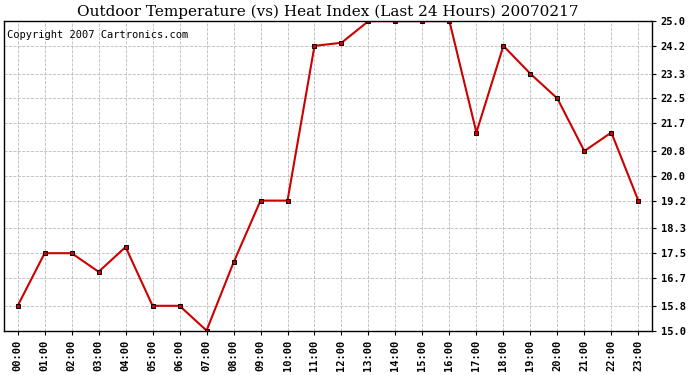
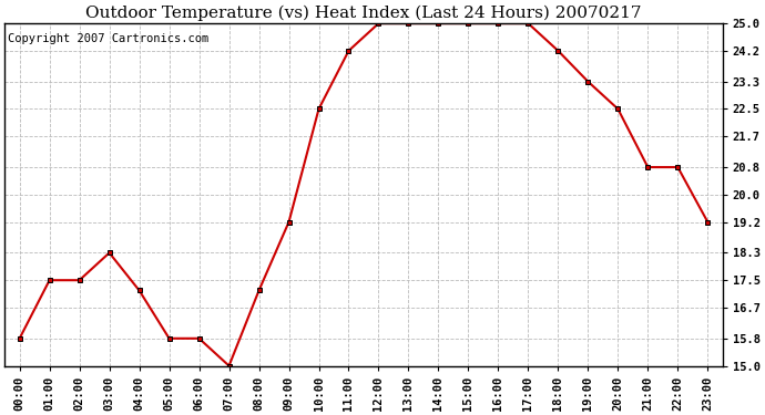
03:00: 16.9 -> 18.3
04:00: 17.7 -> 17.2
10:00: 19.2 -> 22.5
12:00: 24.3 -> 25.0
17:00: 21.4 -> 25.0
22:00: 21.4 -> 20.8
